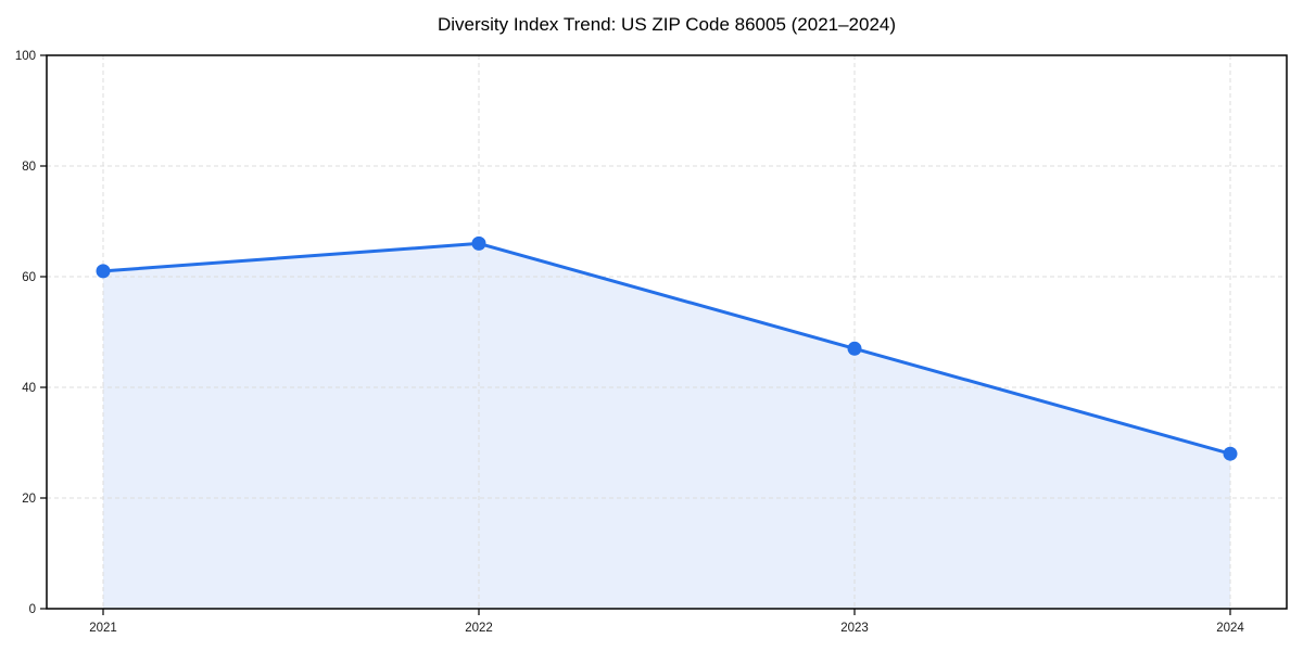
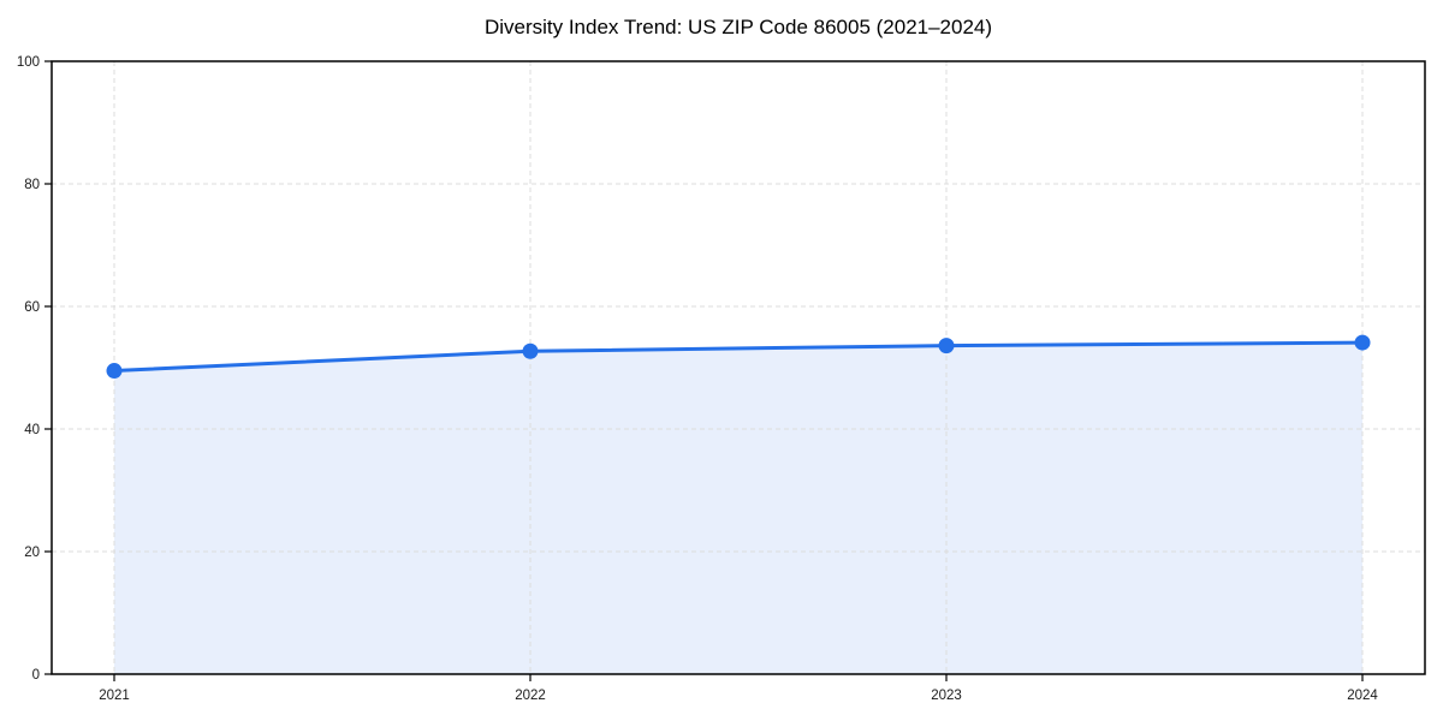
2021: 61 -> 50
2022: 66 -> 53
2023: 47 -> 54
2024: 28 -> 54
